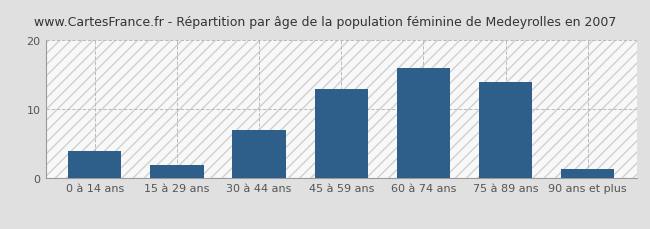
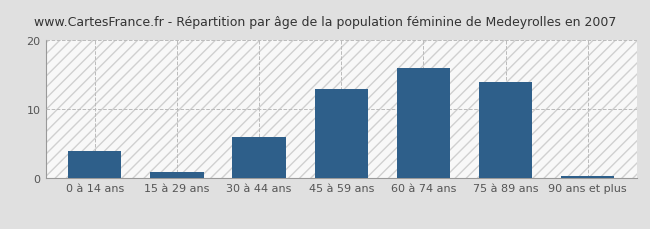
15 à 29 ans: 2.0 -> 1.0
30 à 44 ans: 7.0 -> 6.0
90 ans et plus: 1.4 -> 0.3
